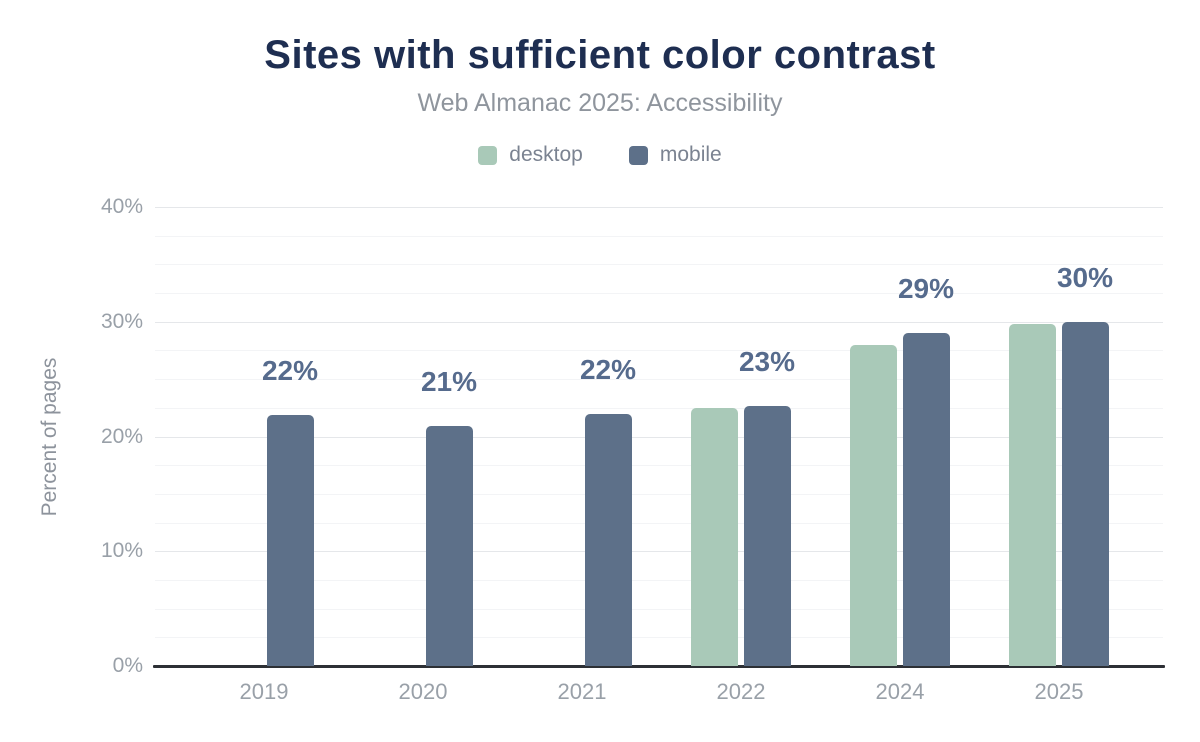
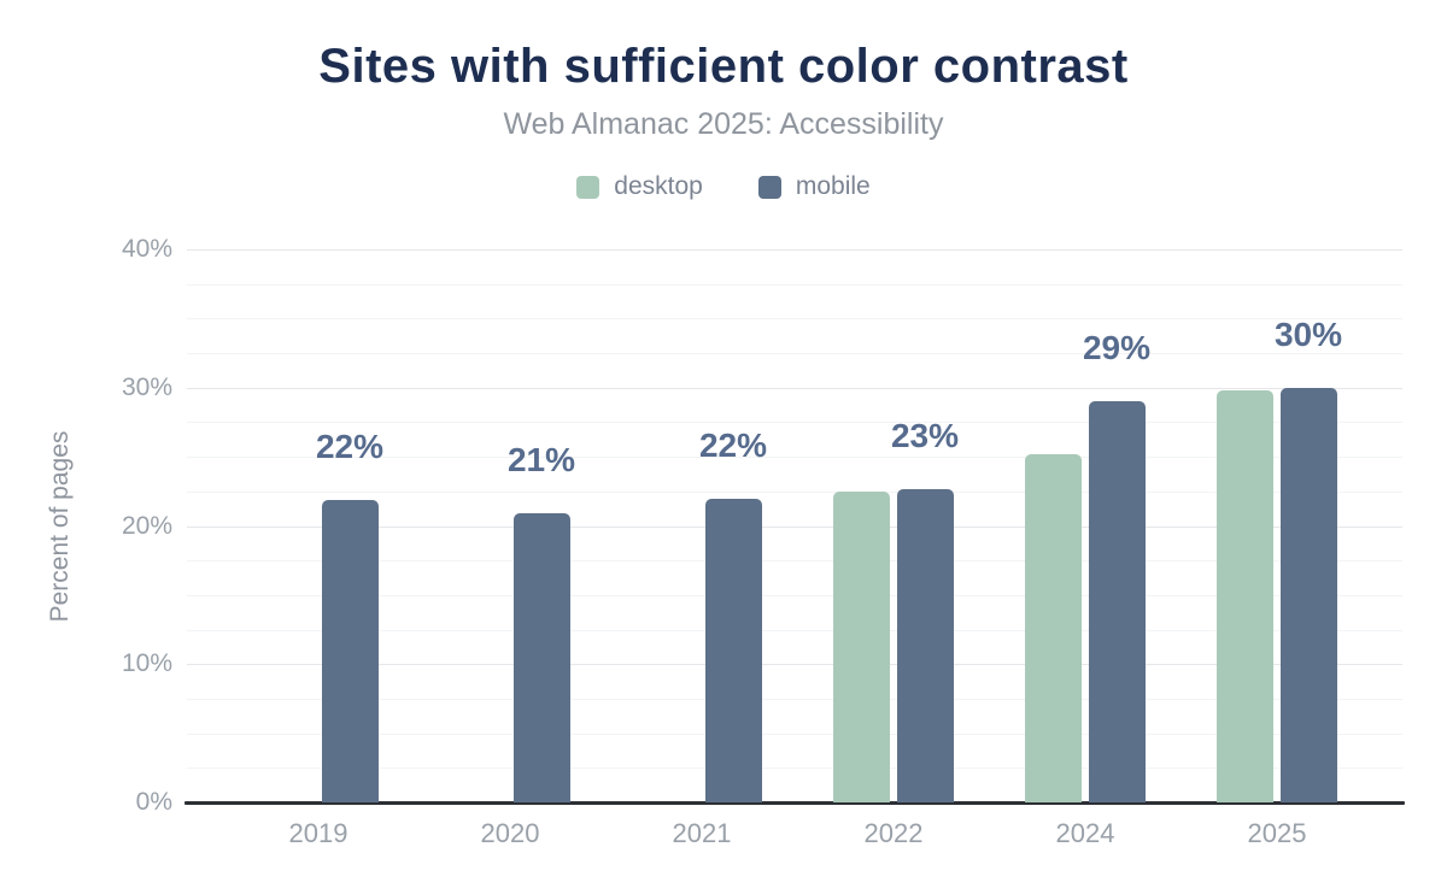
desktop/2024: 28.0% -> 25.2%
